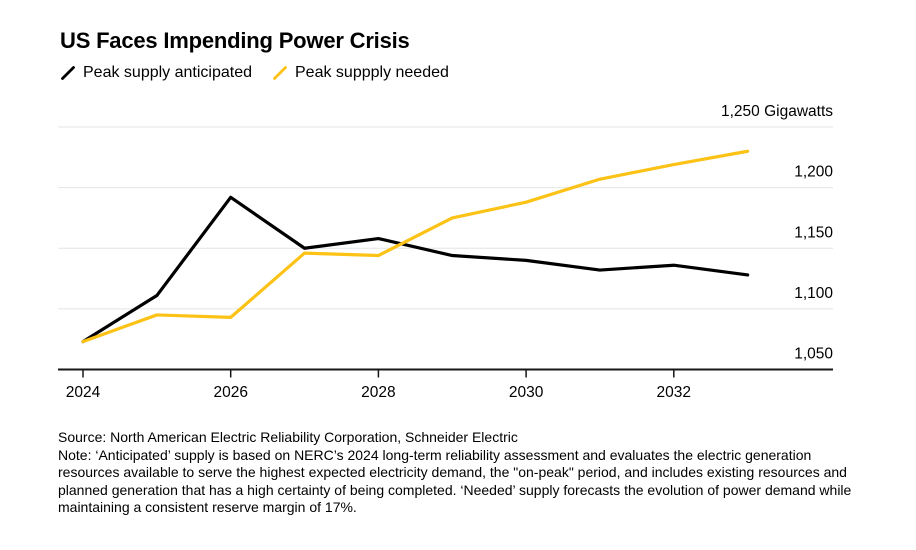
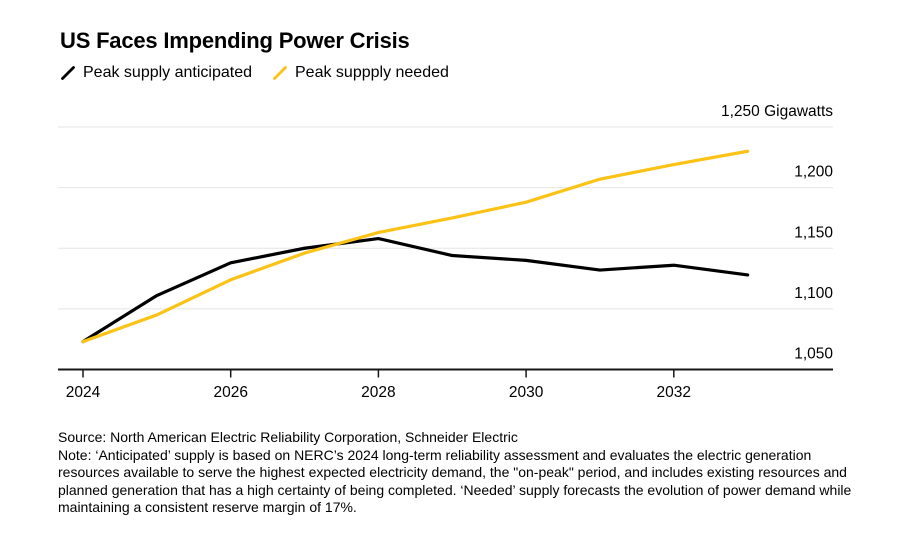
Peak supply anticipated/2026: 1192 -> 1138
Peak suppply needed/2026: 1093 -> 1124
Peak suppply needed/2028: 1144 -> 1163
